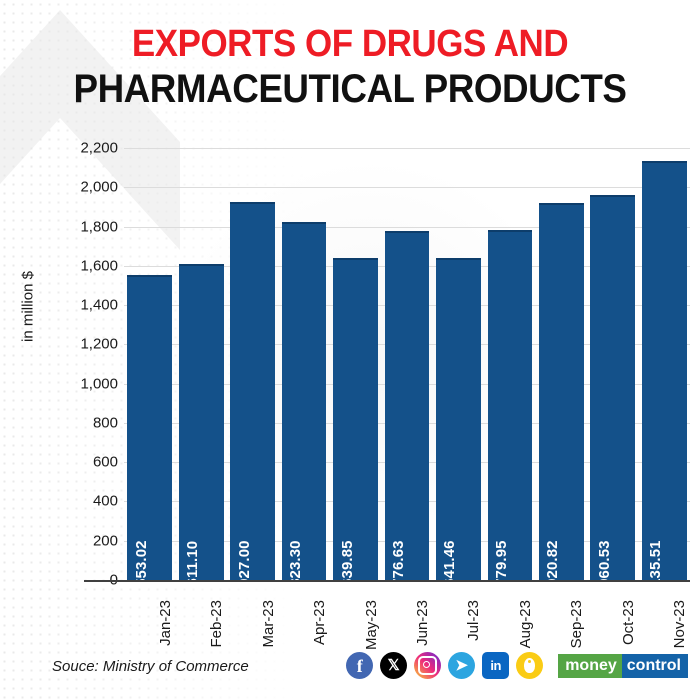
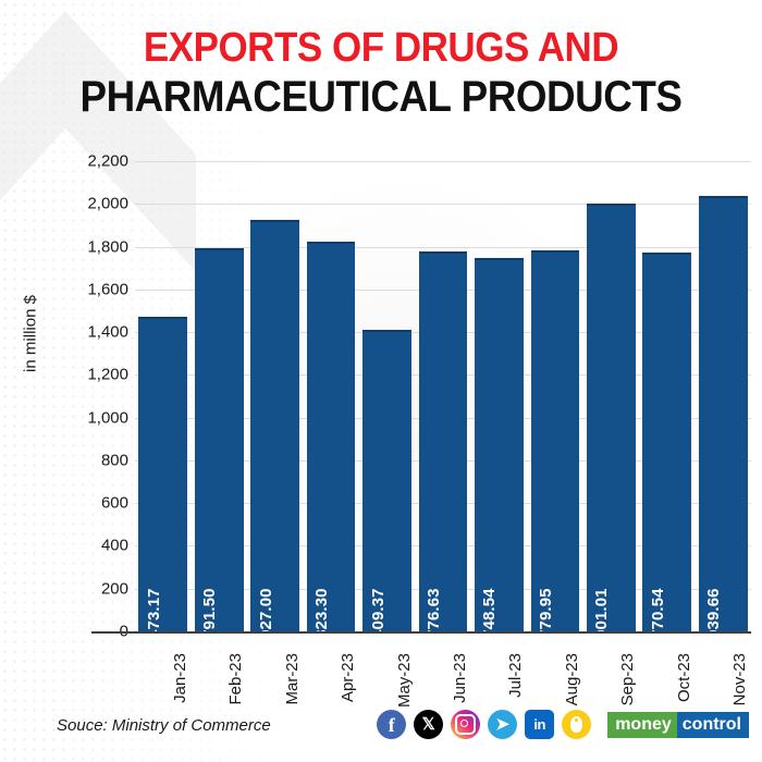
Jan-23: 1,553.02 -> 1,473.17
Feb-23: 1,611.10 -> 1,791.50
May-23: 1,639.85 -> 1,409.37
Jul-23: 1,641.46 -> 1,748.54
Sep-23: 1,920.82 -> 2,001.01
Oct-23: 1,960.53 -> 1,770.54
Nov-23: 2,135.51 -> 2,039.66
